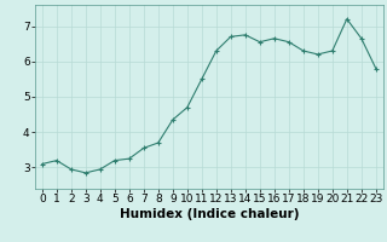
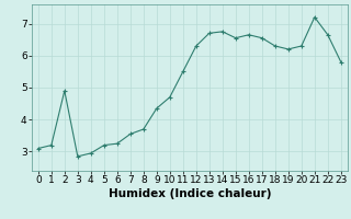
2: 2.95 -> 4.90
